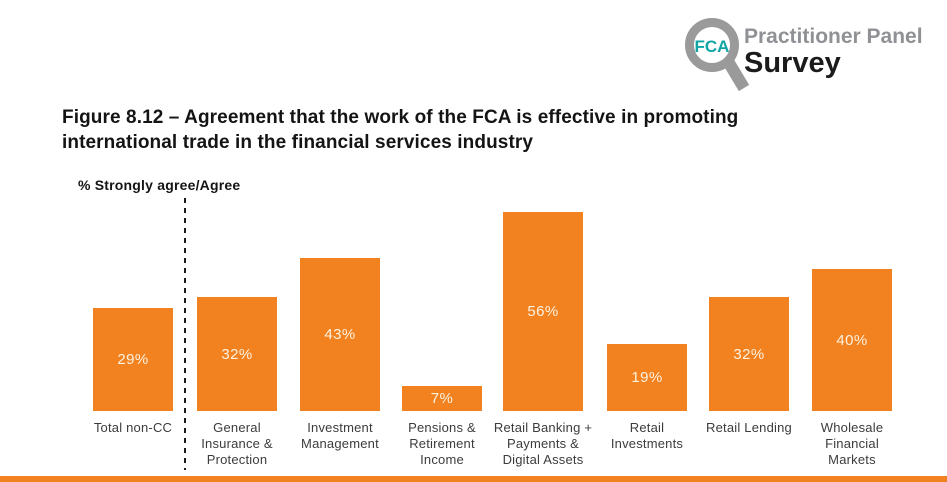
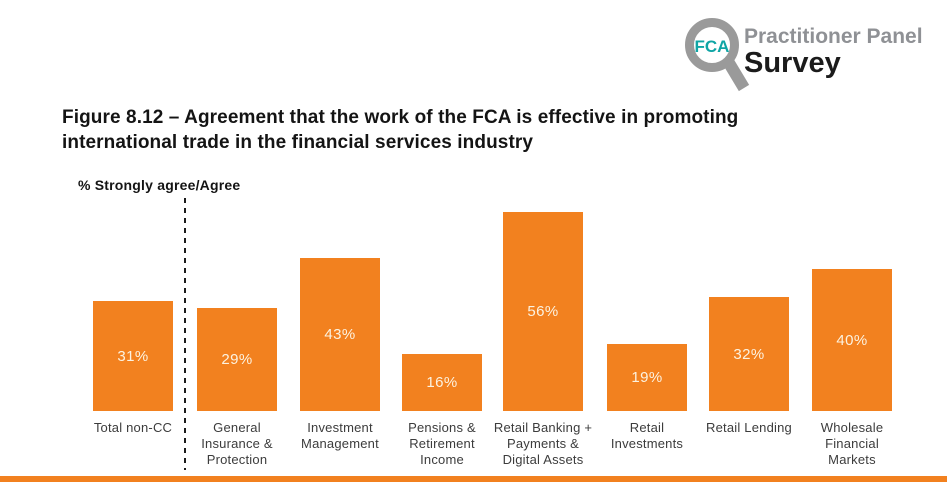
Total non-CC: 29% -> 31%
General Insurance & Protection: 32% -> 29%
Pensions & Retirement Income: 7% -> 16%
